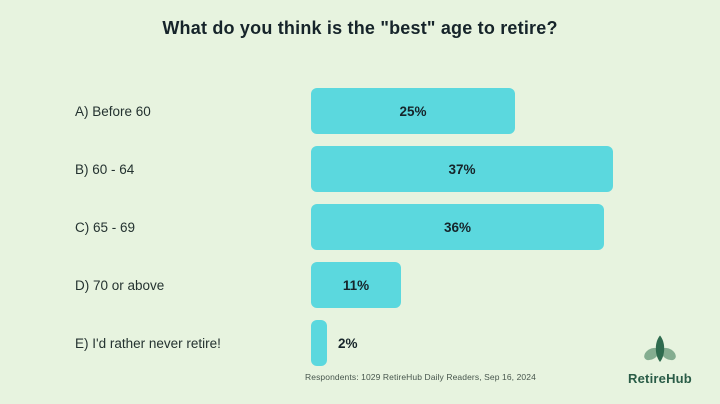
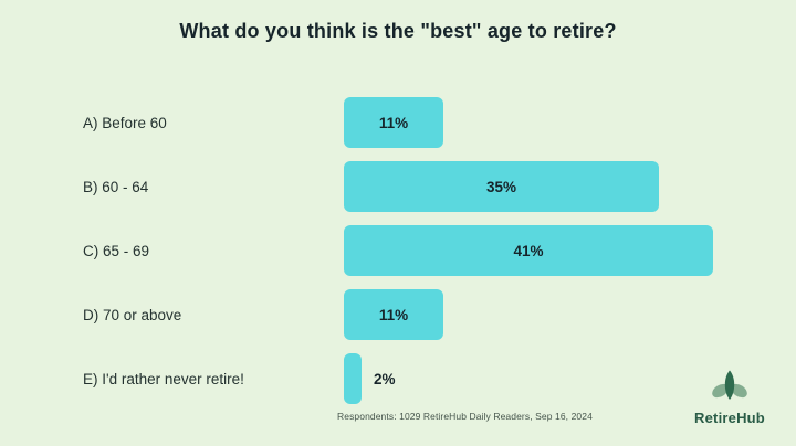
A) Before 60: 25% -> 11%
B) 60 - 64: 37% -> 35%
C) 65 - 69: 36% -> 41%
